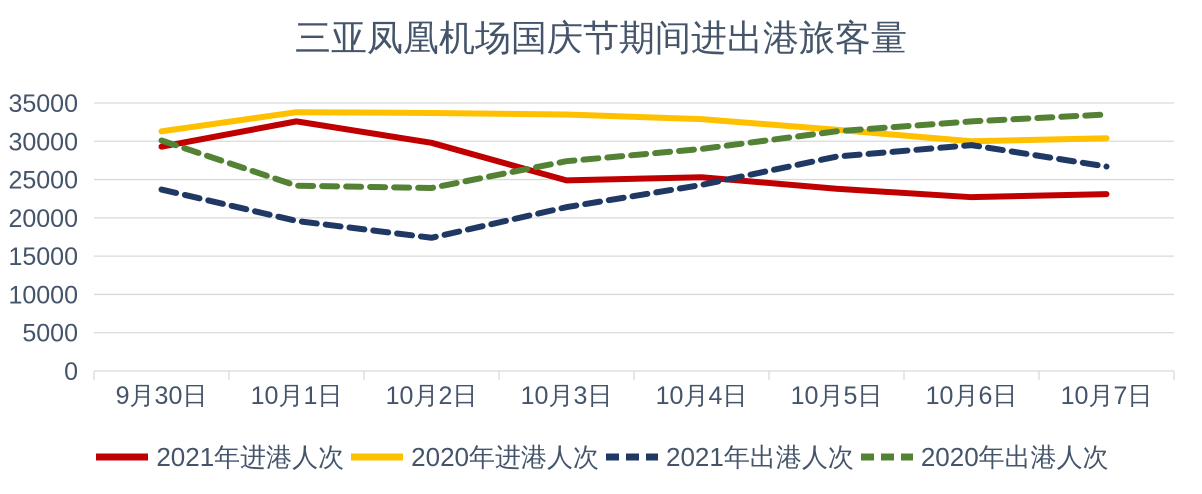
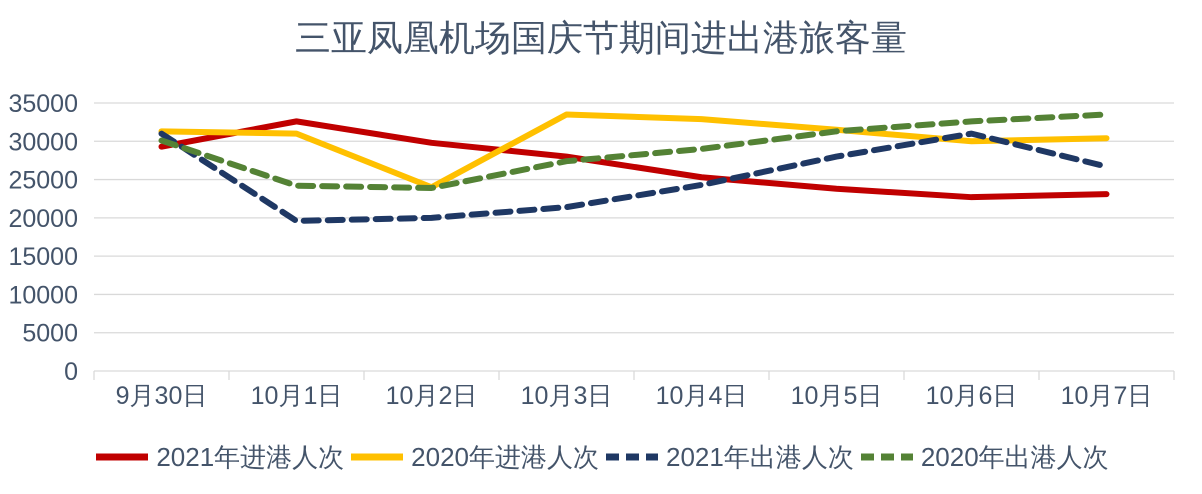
2021年出港人次/9月30日: 24000 -> 31000
2020年进港人次/10月1日: 34000 -> 31000
2020年进港人次/10月2日: 34000 -> 24000
2021年出港人次/10月2日: 17000 -> 20000
2021年进港人次/10月3日: 25000 -> 28000
2021年出港人次/10月6日: 30000 -> 31000
